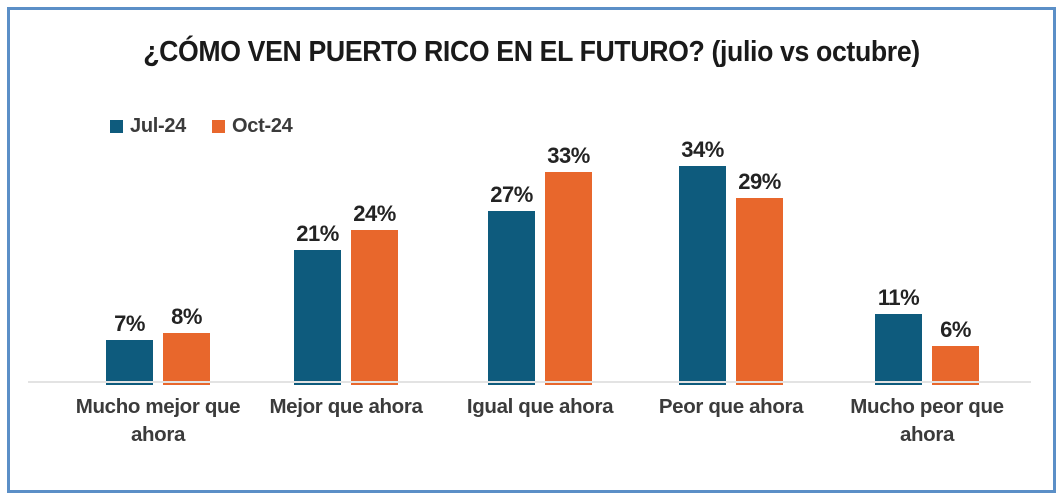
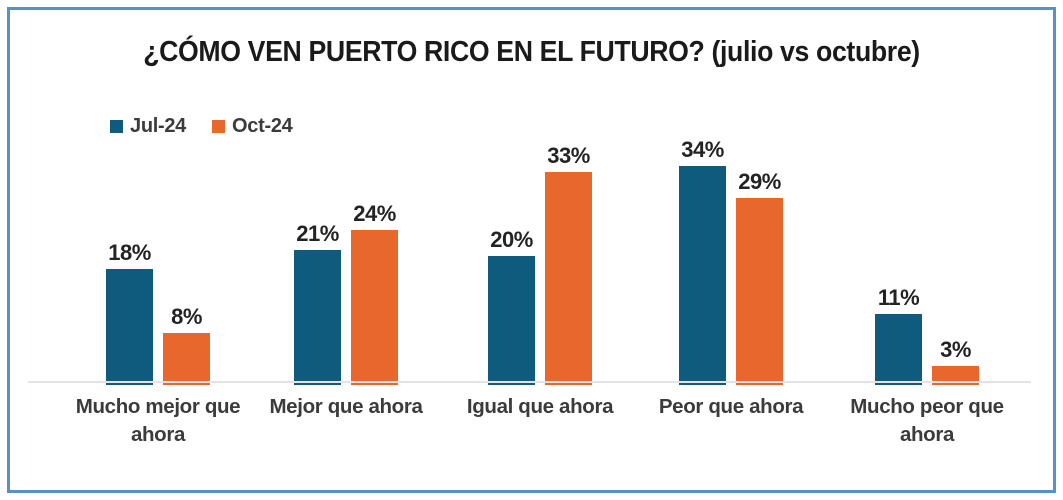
Jul-24/Mucho mejor que ahora: 7% -> 18%
Jul-24/Igual que ahora: 27% -> 20%
Oct-24/Mucho peor que ahora: 6% -> 3%
